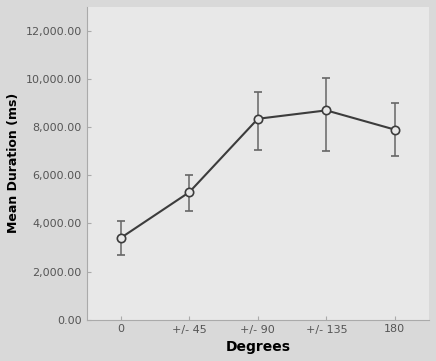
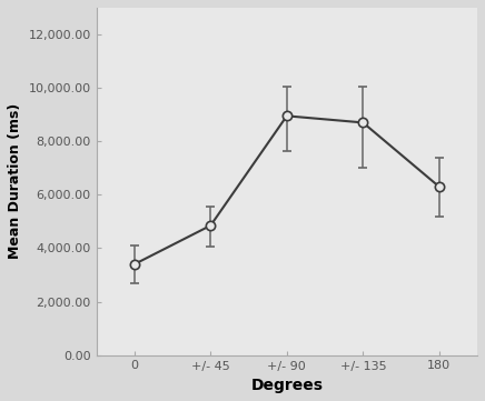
+/- 45: 5,300 -> 4,850
+/- 90: 8,350 -> 8,950
180: 7,900 -> 6,300
